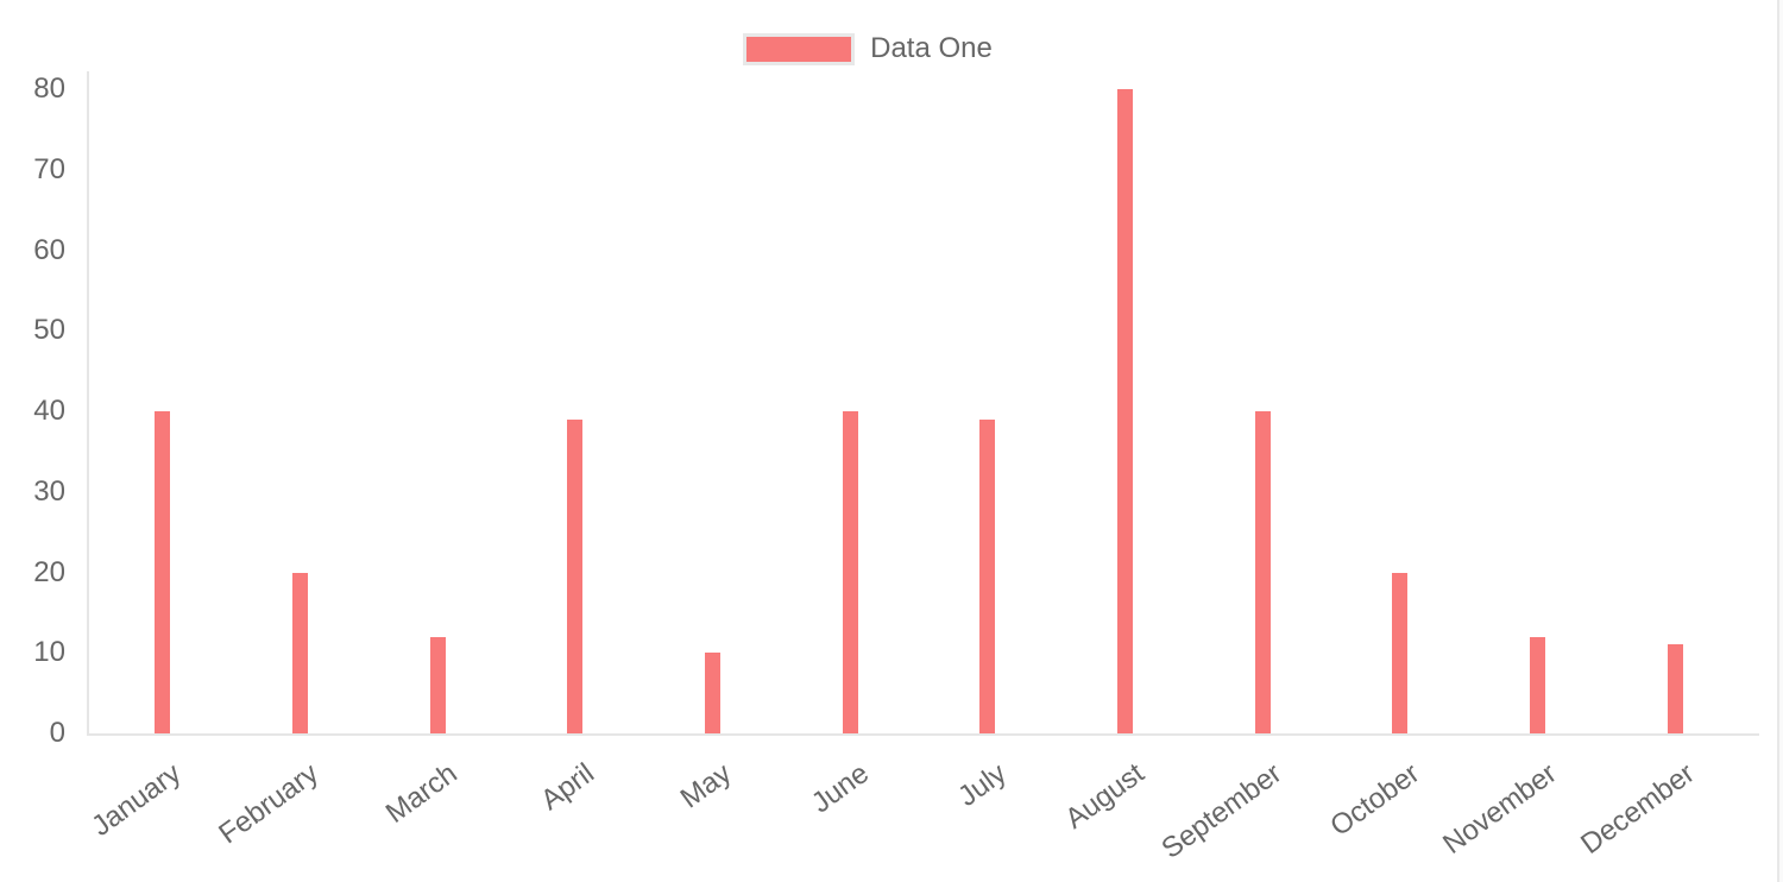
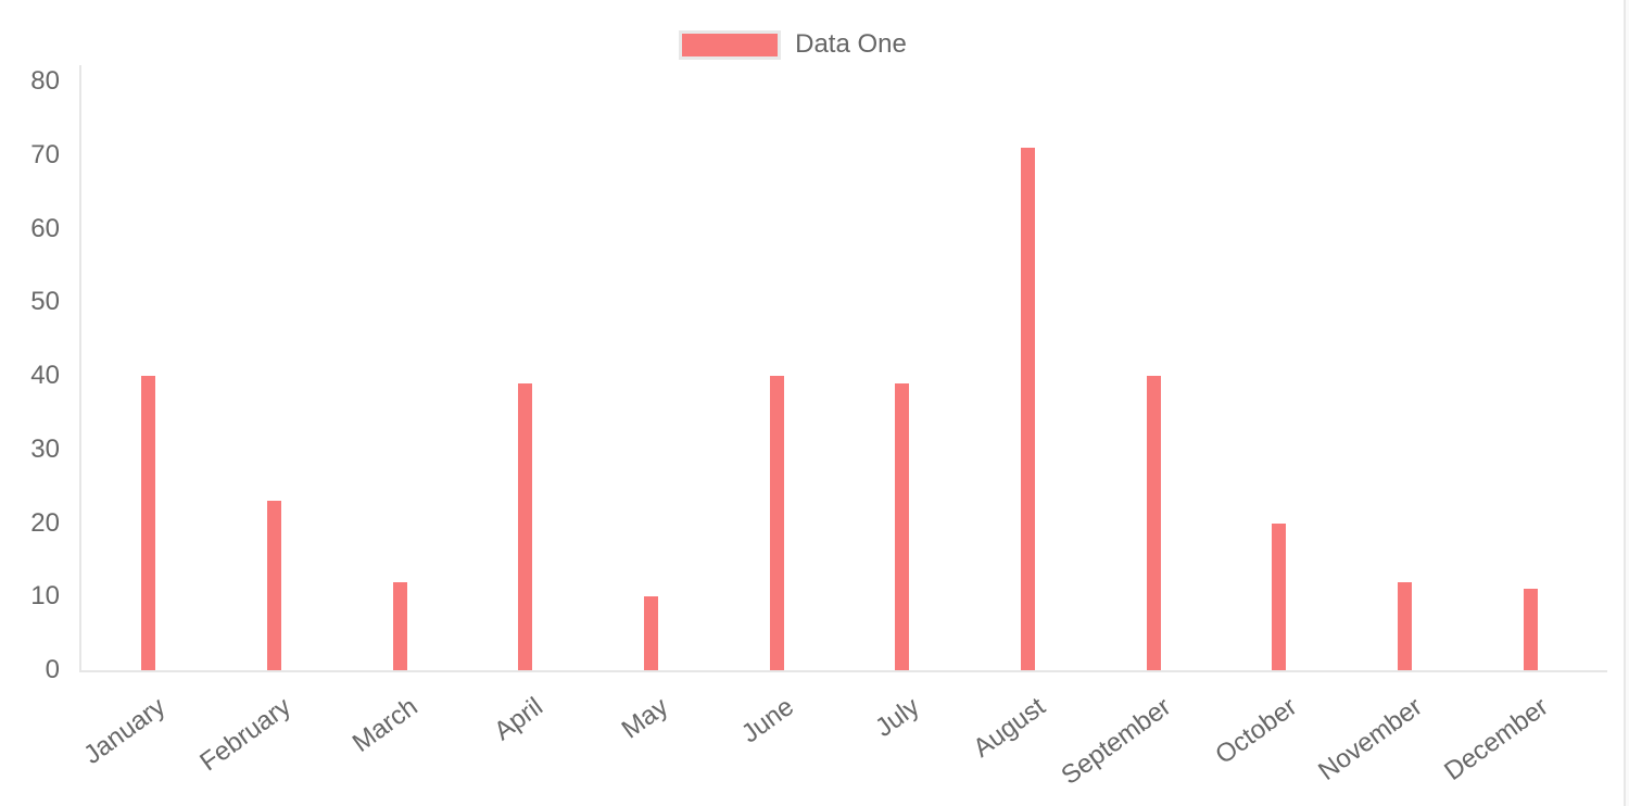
February: 20 -> 23
August: 80 -> 71
